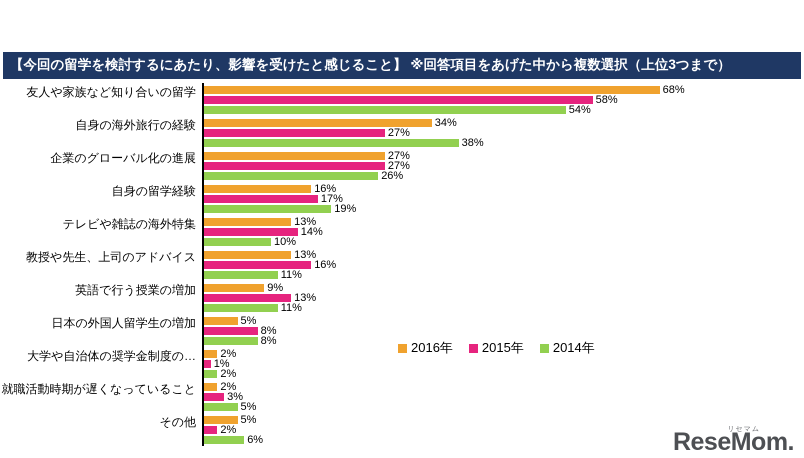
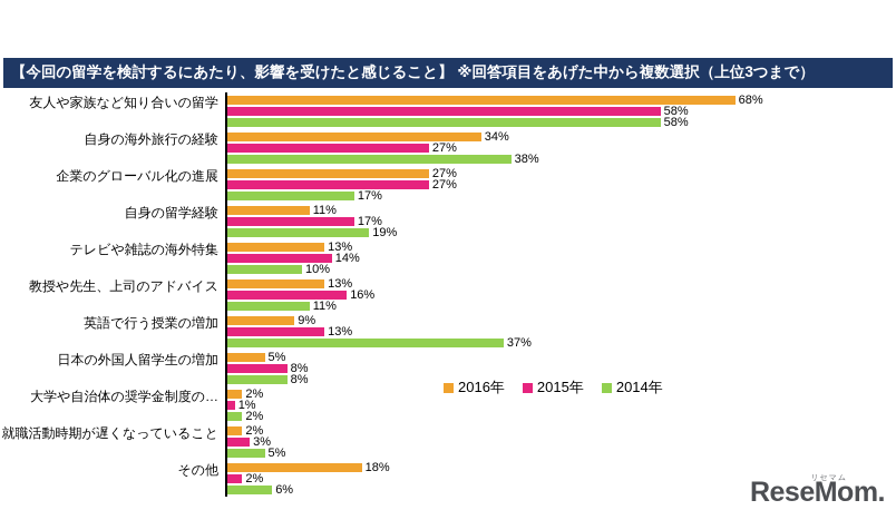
2014年/友人や家族など知り合いの留学: 54% -> 58%
2014年/企業のグローバル化の進展: 26% -> 17%
2016年/自身の留学経験: 16% -> 11%
2014年/英語で行う授業の増加: 11% -> 37%
2016年/その他: 5% -> 18%
